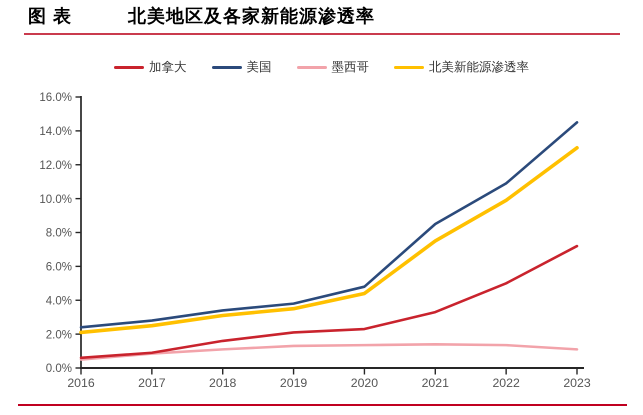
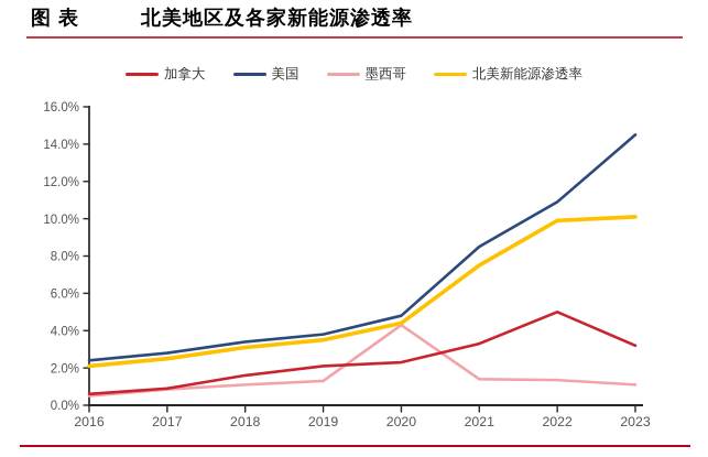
墨西哥/2020: 1.4% -> 4.3%
加拿大/2023: 7.2% -> 3.2%
北美新能源渗透率/2023: 13.0% -> 10.1%
